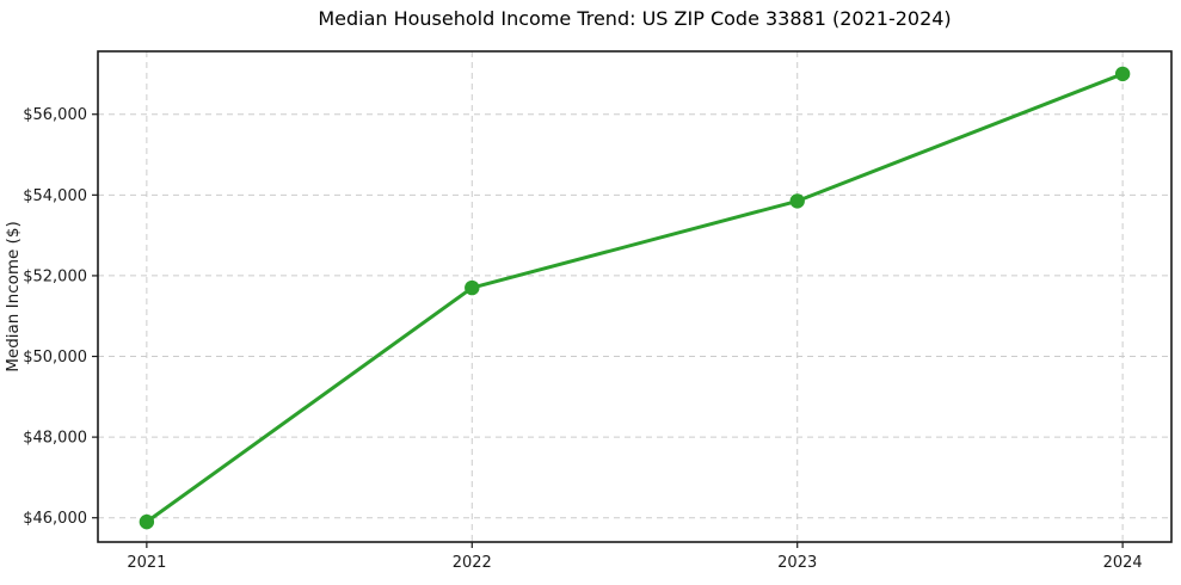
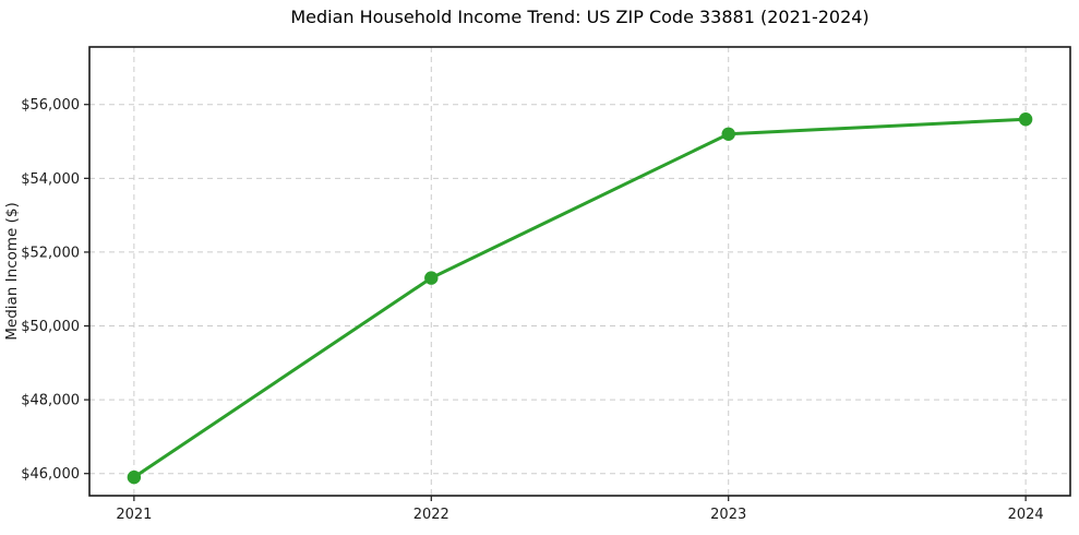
2022: $51700 -> $51300
2023: $53800 -> $55200
2024: $57000 -> $55600
